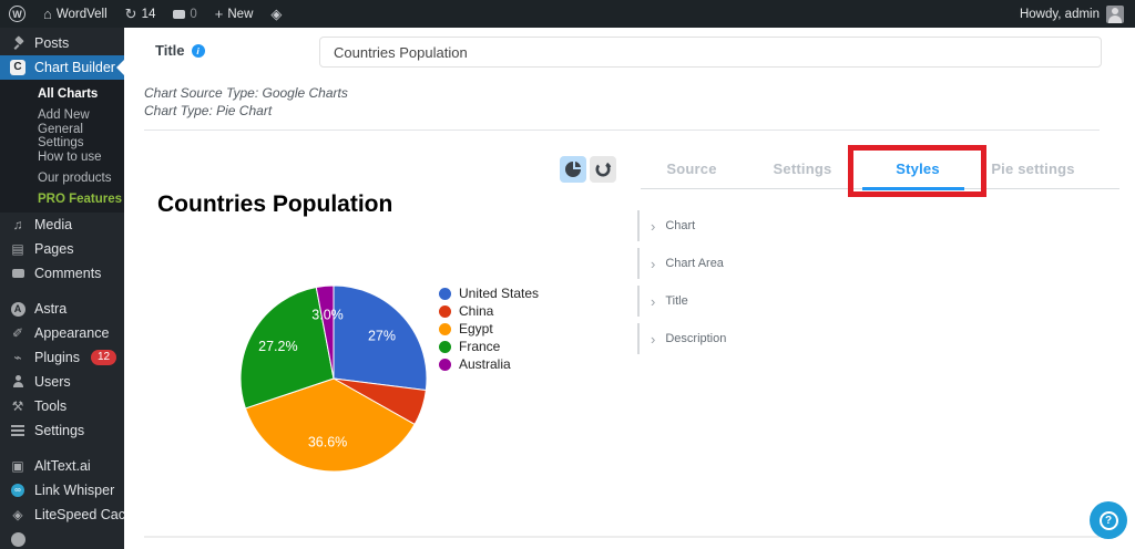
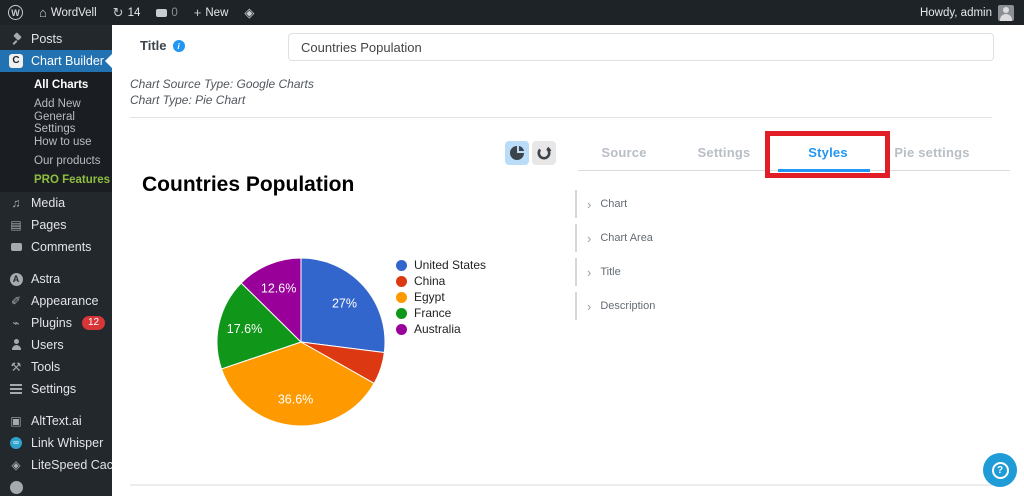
France: 27.2% -> 17.6%
Australia: 3.0% -> 12.6%
